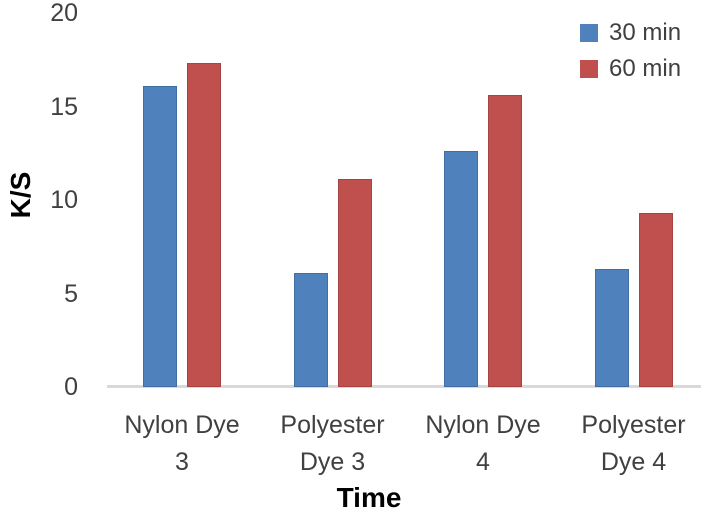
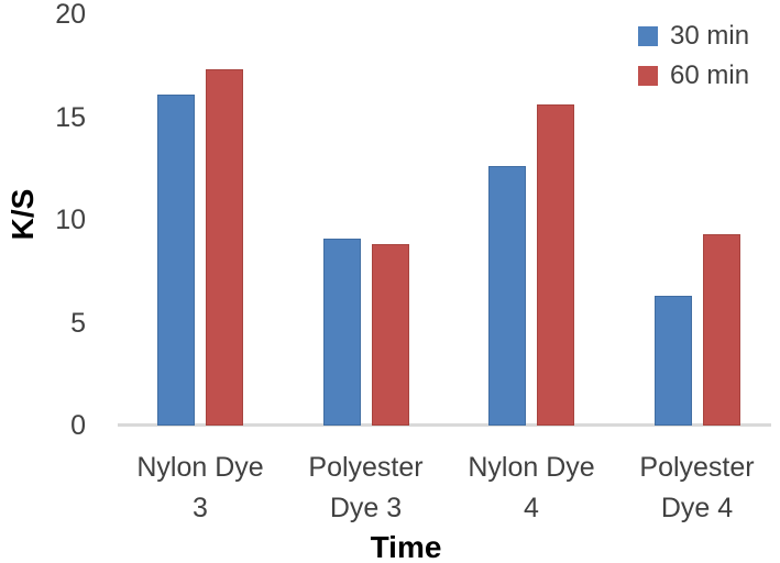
30 min/Polyester Dye 3: 6.1 -> 9.1
60 min/Polyester Dye 3: 11.1 -> 8.8
